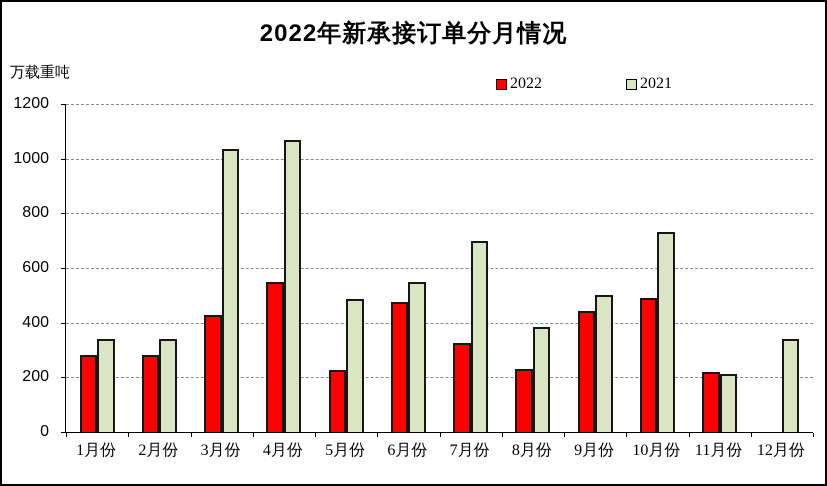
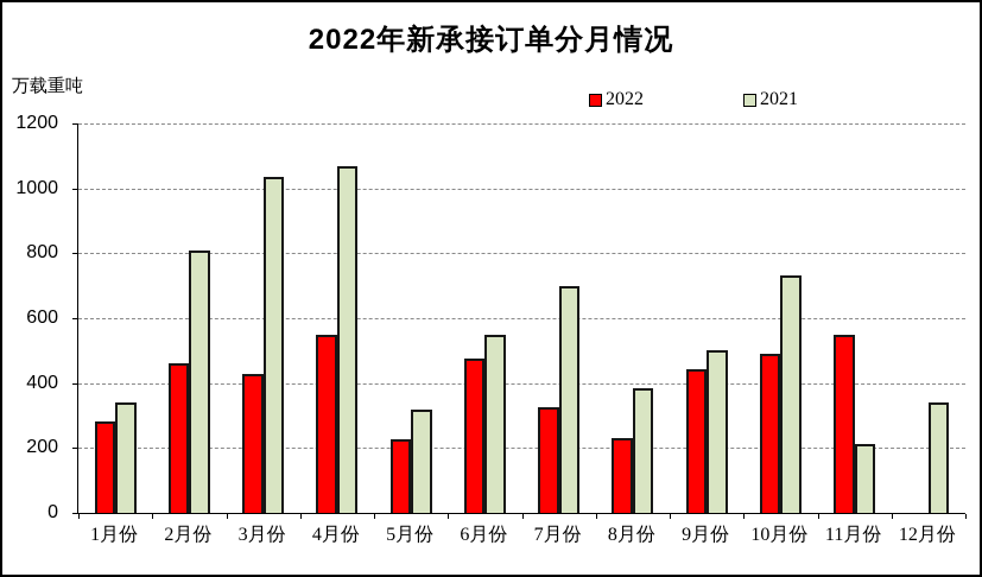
2022/2月份: 280 -> 460
2021/2月份: 340 -> 810
2021/5月份: 490 -> 320
2022/11月份: 220 -> 550
